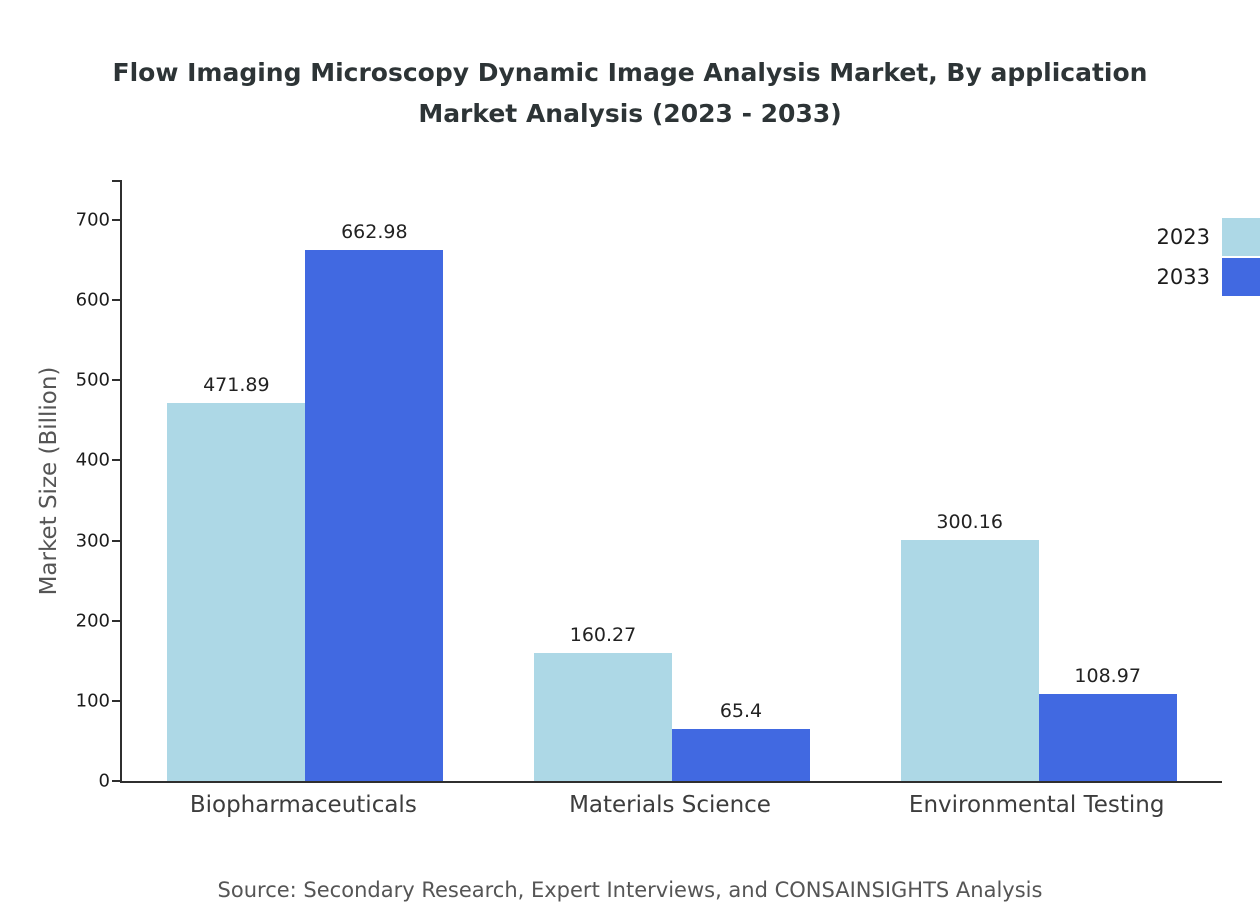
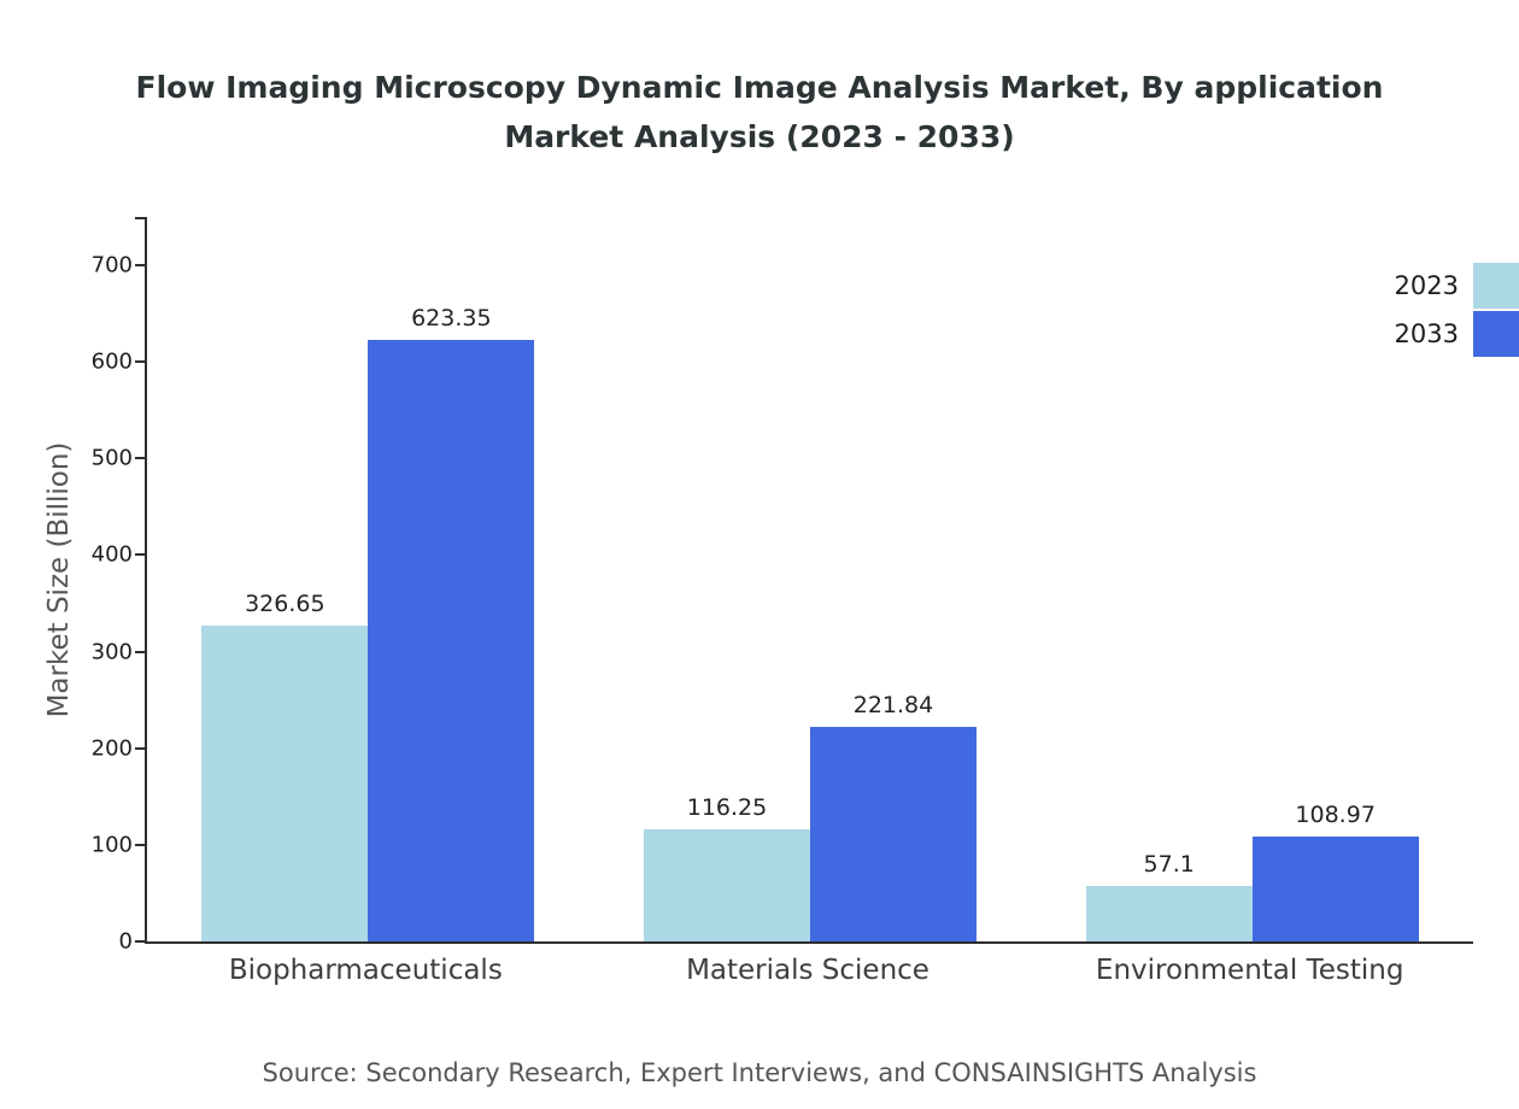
2023/Biopharmaceuticals: 471.89 -> 326.65
2033/Biopharmaceuticals: 662.98 -> 623.35
2023/Materials Science: 160.27 -> 116.25
2033/Materials Science: 65.4 -> 221.84
2023/Environmental Testing: 300.16 -> 57.1
